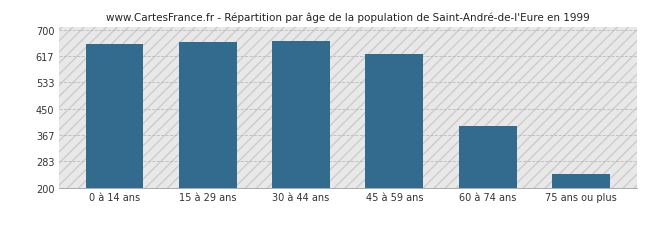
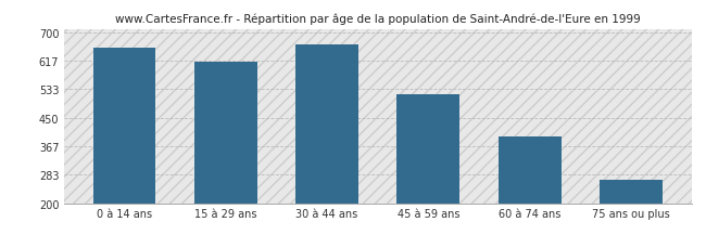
15 à 29 ans: 660 -> 615
45 à 59 ans: 622 -> 520
75 ans ou plus: 243 -> 270
